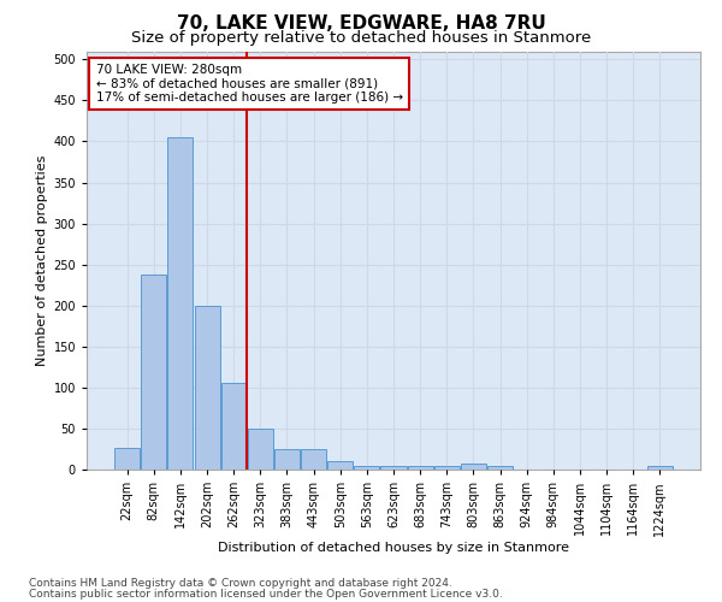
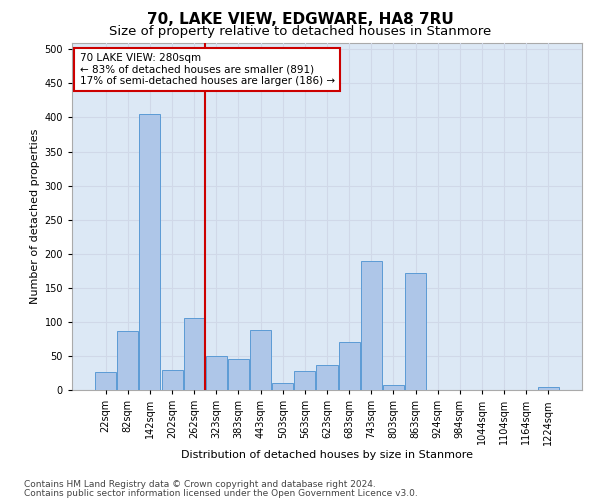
82sqm: 238 -> 86
202sqm: 200 -> 30
383sqm: 25 -> 46
443sqm: 25 -> 88
563sqm: 5 -> 28
623sqm: 5 -> 36
683sqm: 5 -> 70
743sqm: 5 -> 190
863sqm: 5 -> 172
